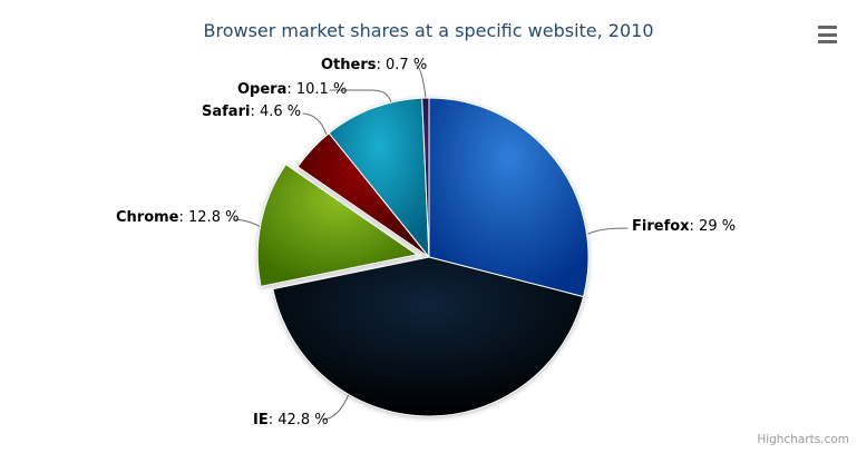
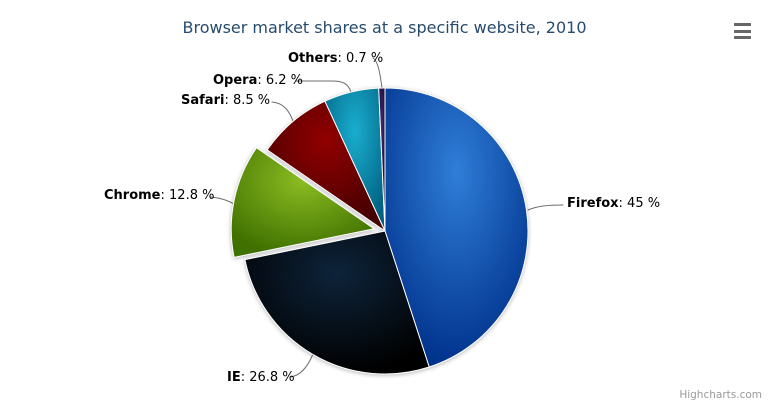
Firefox: 29 -> 45
IE: 42.8 -> 26.8
Safari: 4.6 -> 8.5
Opera: 10.1 -> 6.2
